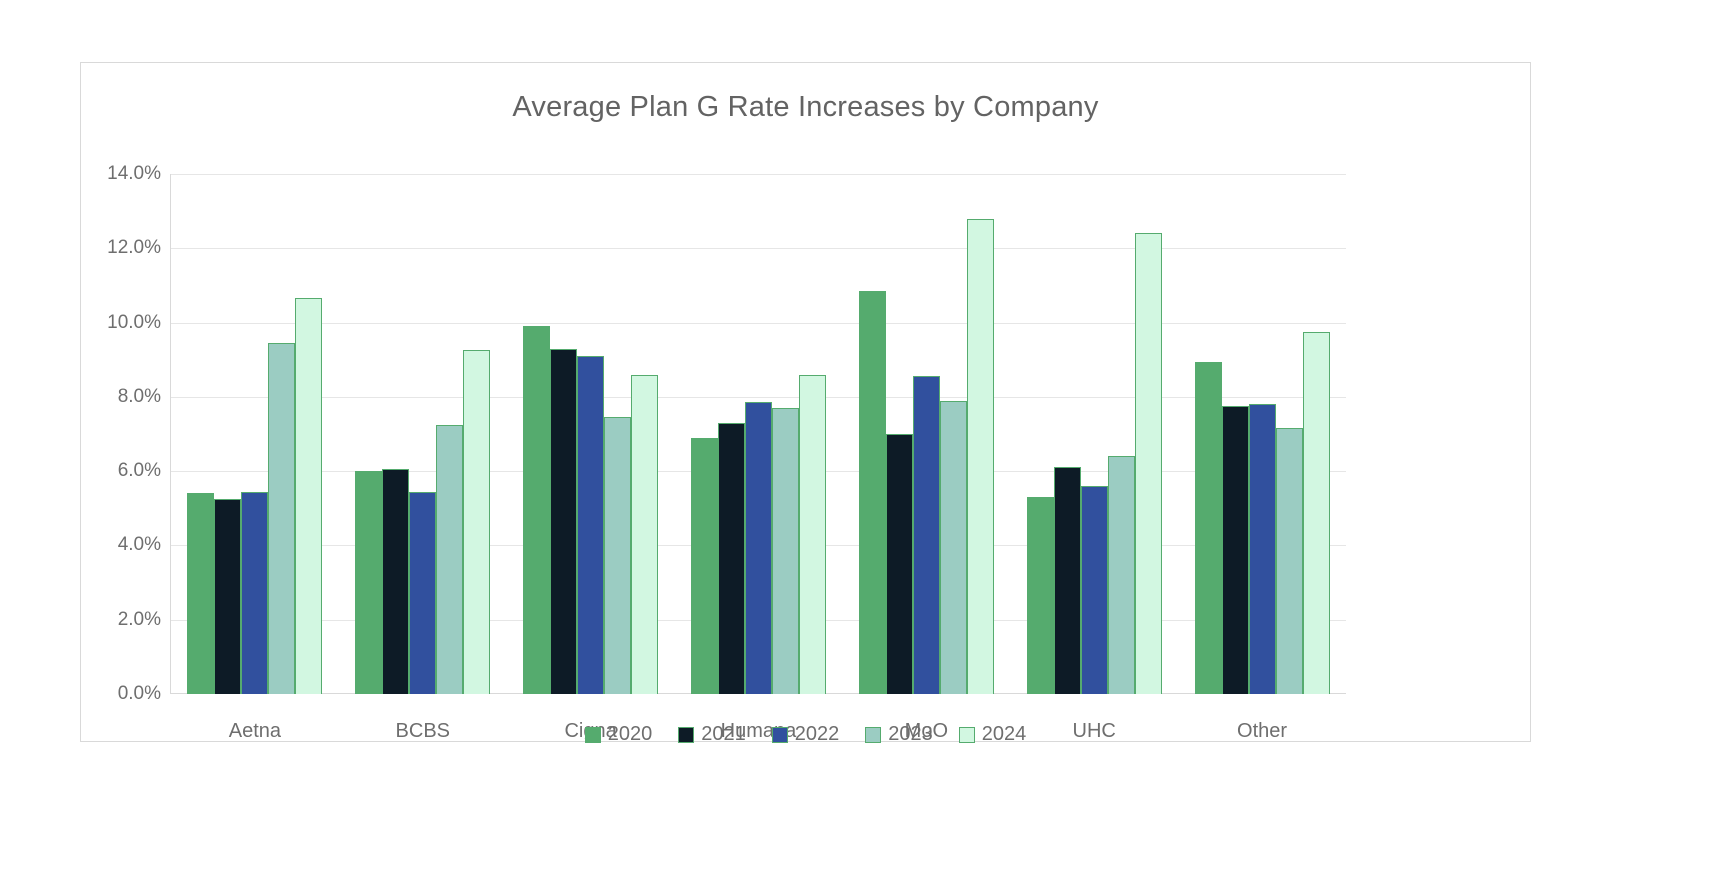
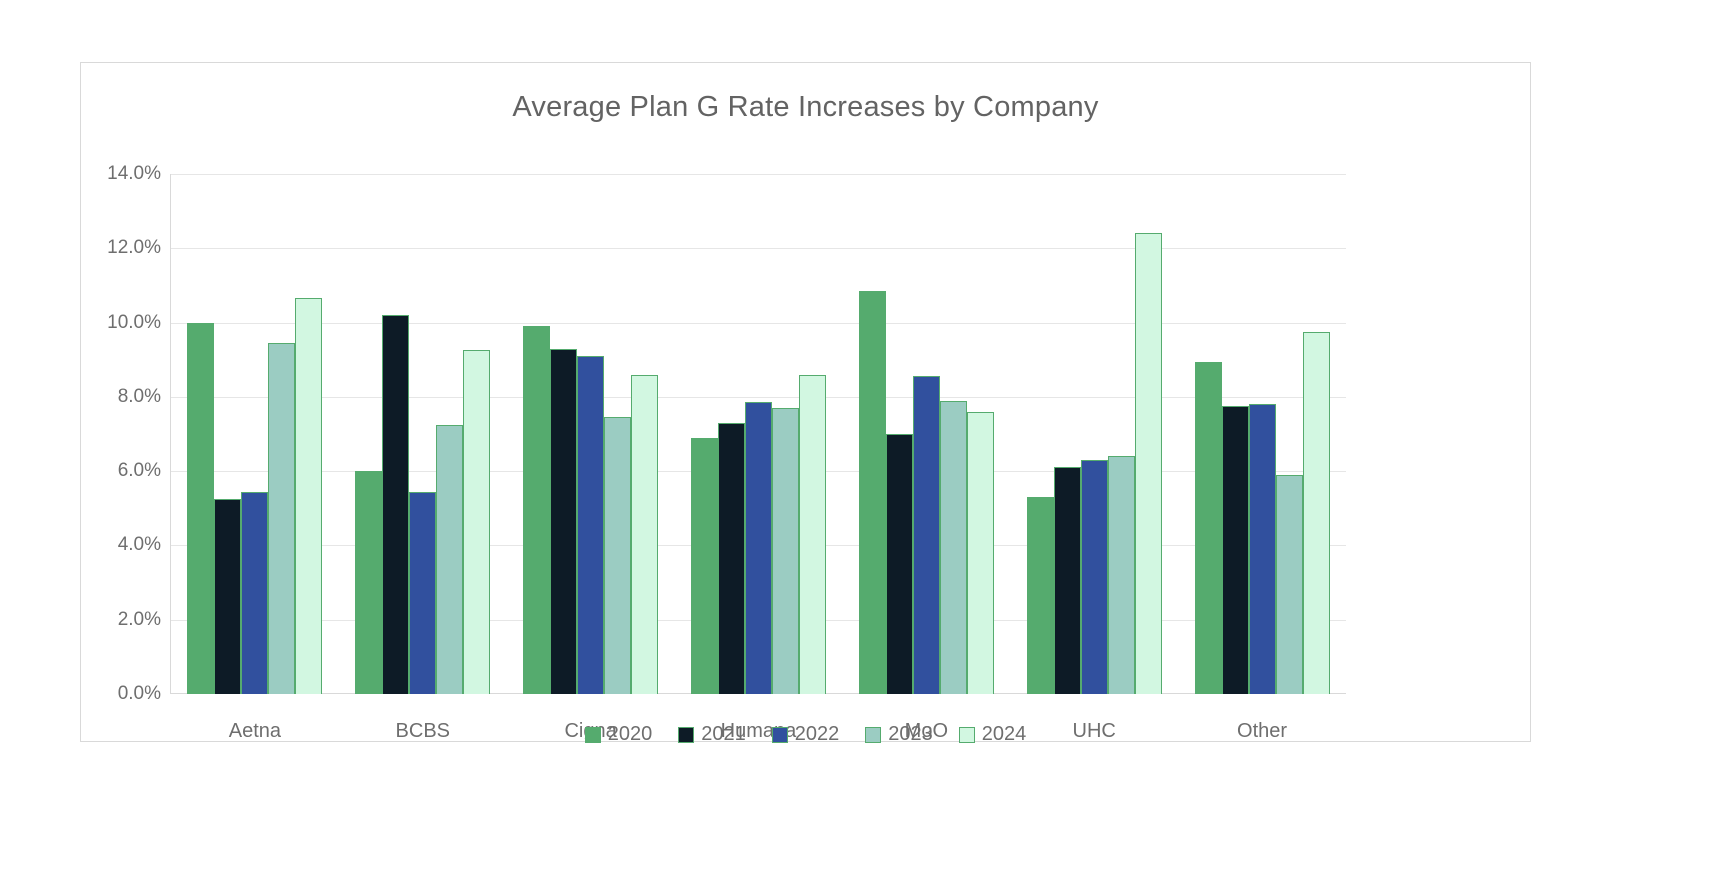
2020/Aetna: 5.4% -> 10.0%
2021/BCBS: 6.0% -> 10.2%
2024/MoO: 12.8% -> 7.6%
2022/UHC: 5.6% -> 6.3%
2023/Other: 7.2% -> 5.9%
